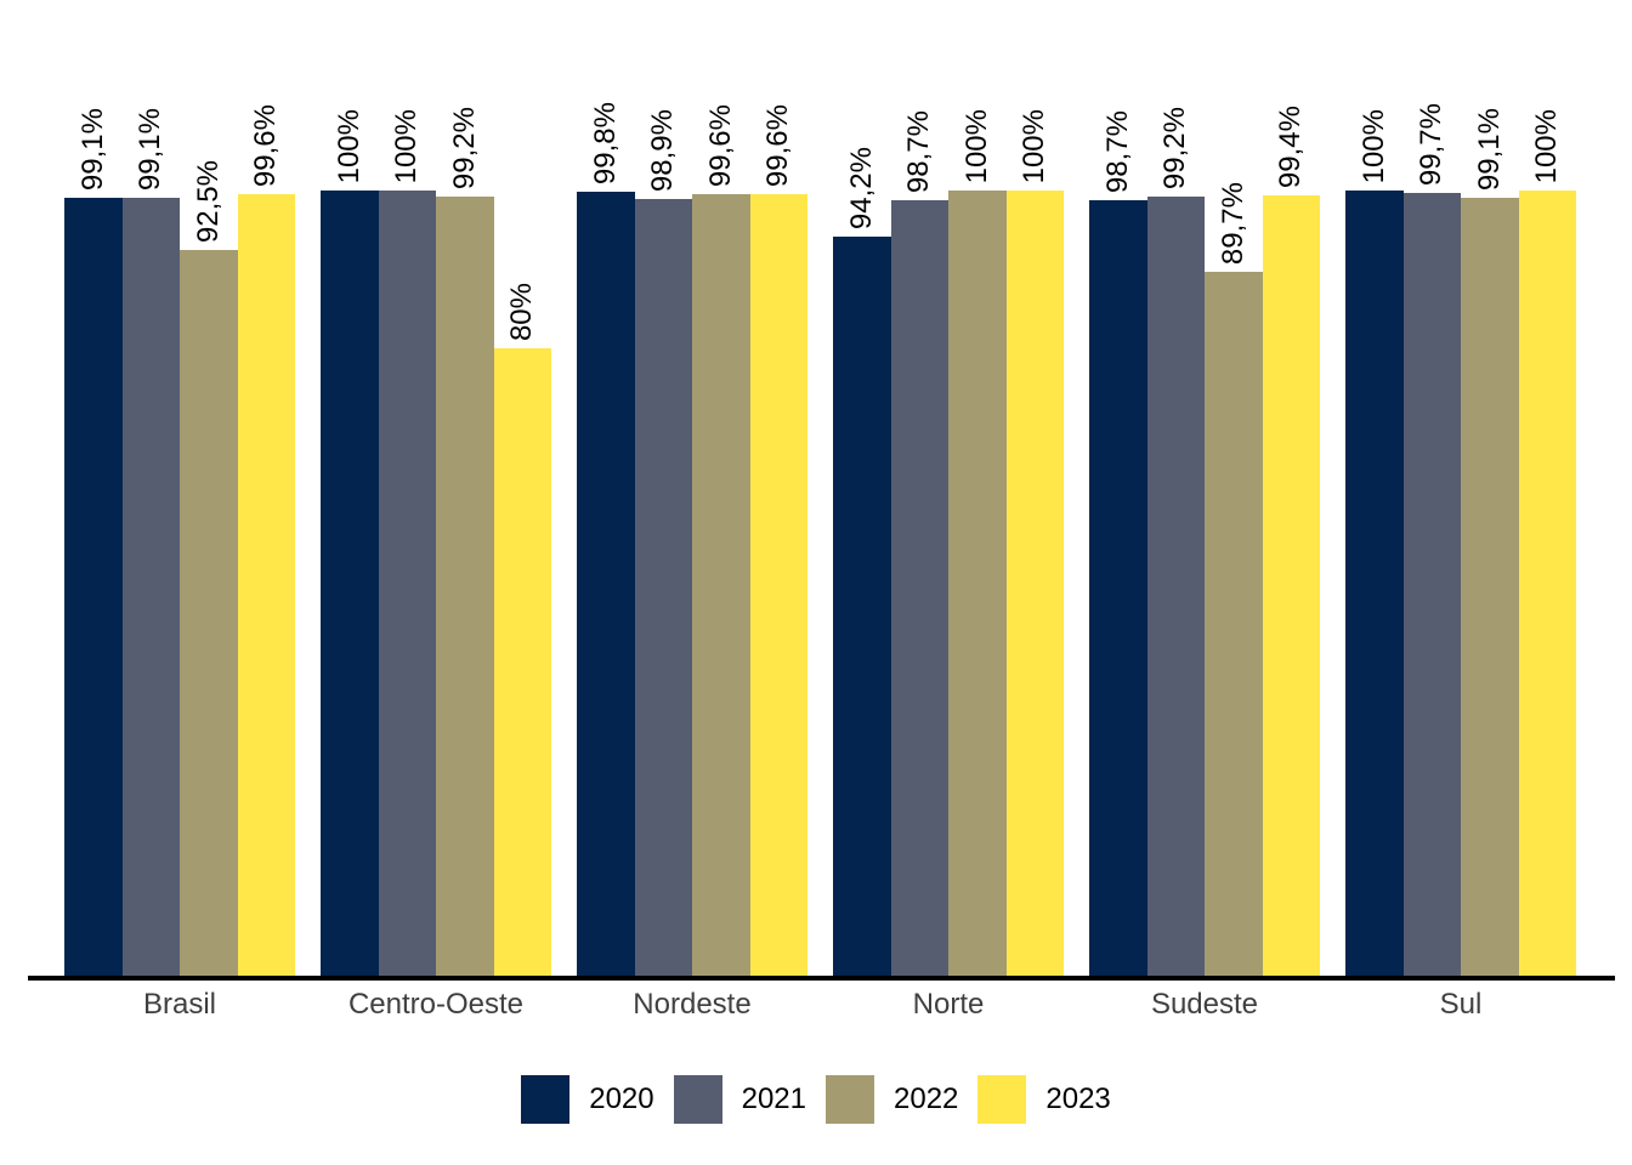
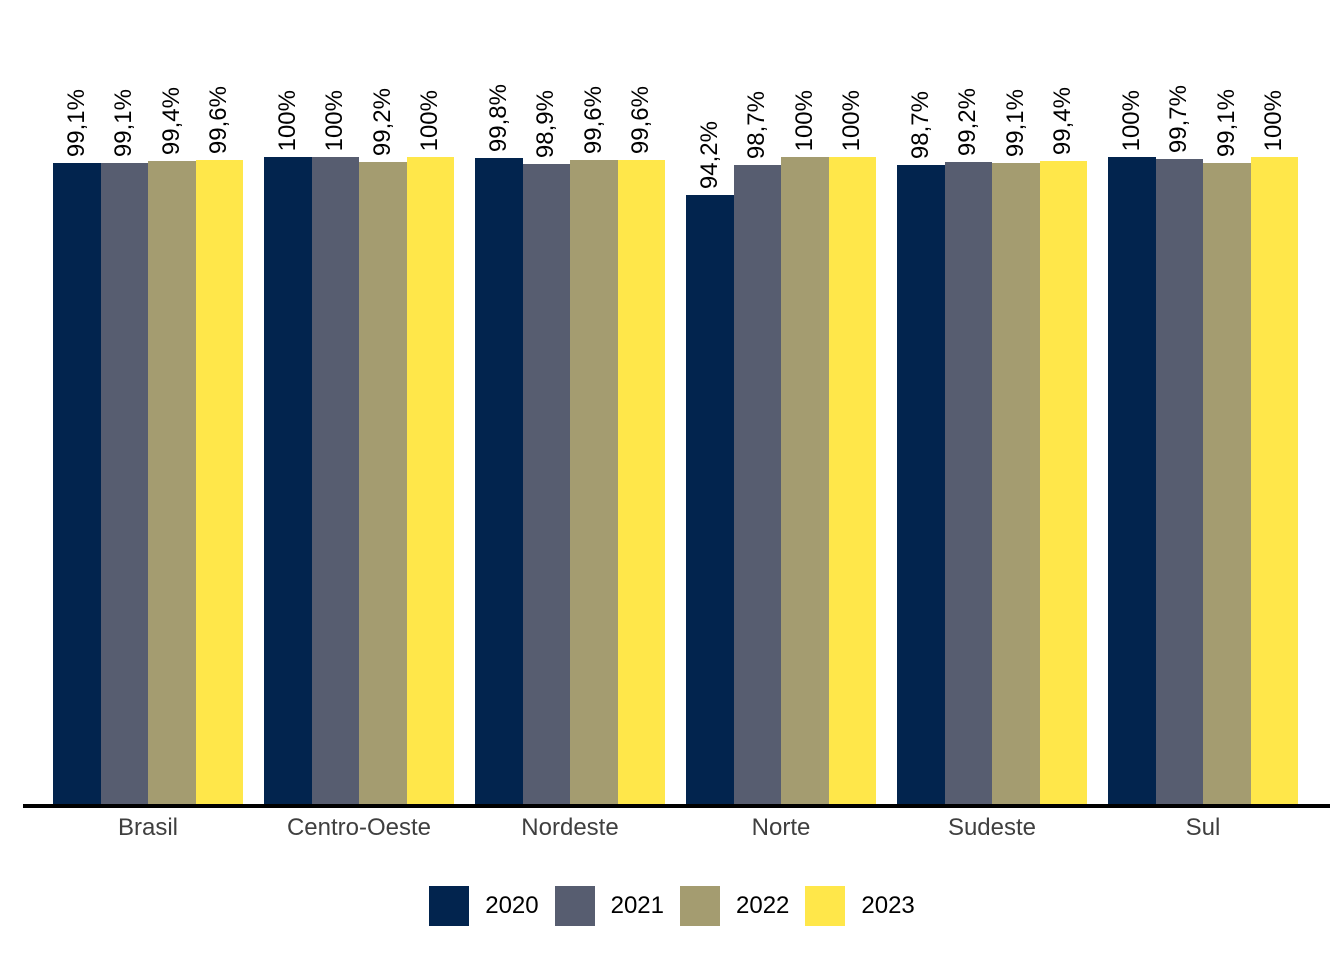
2022/Brasil: 92,5% -> 99,4%
2023/Centro-Oeste: 80% -> 100%
2022/Sudeste: 89,7% -> 99,1%
